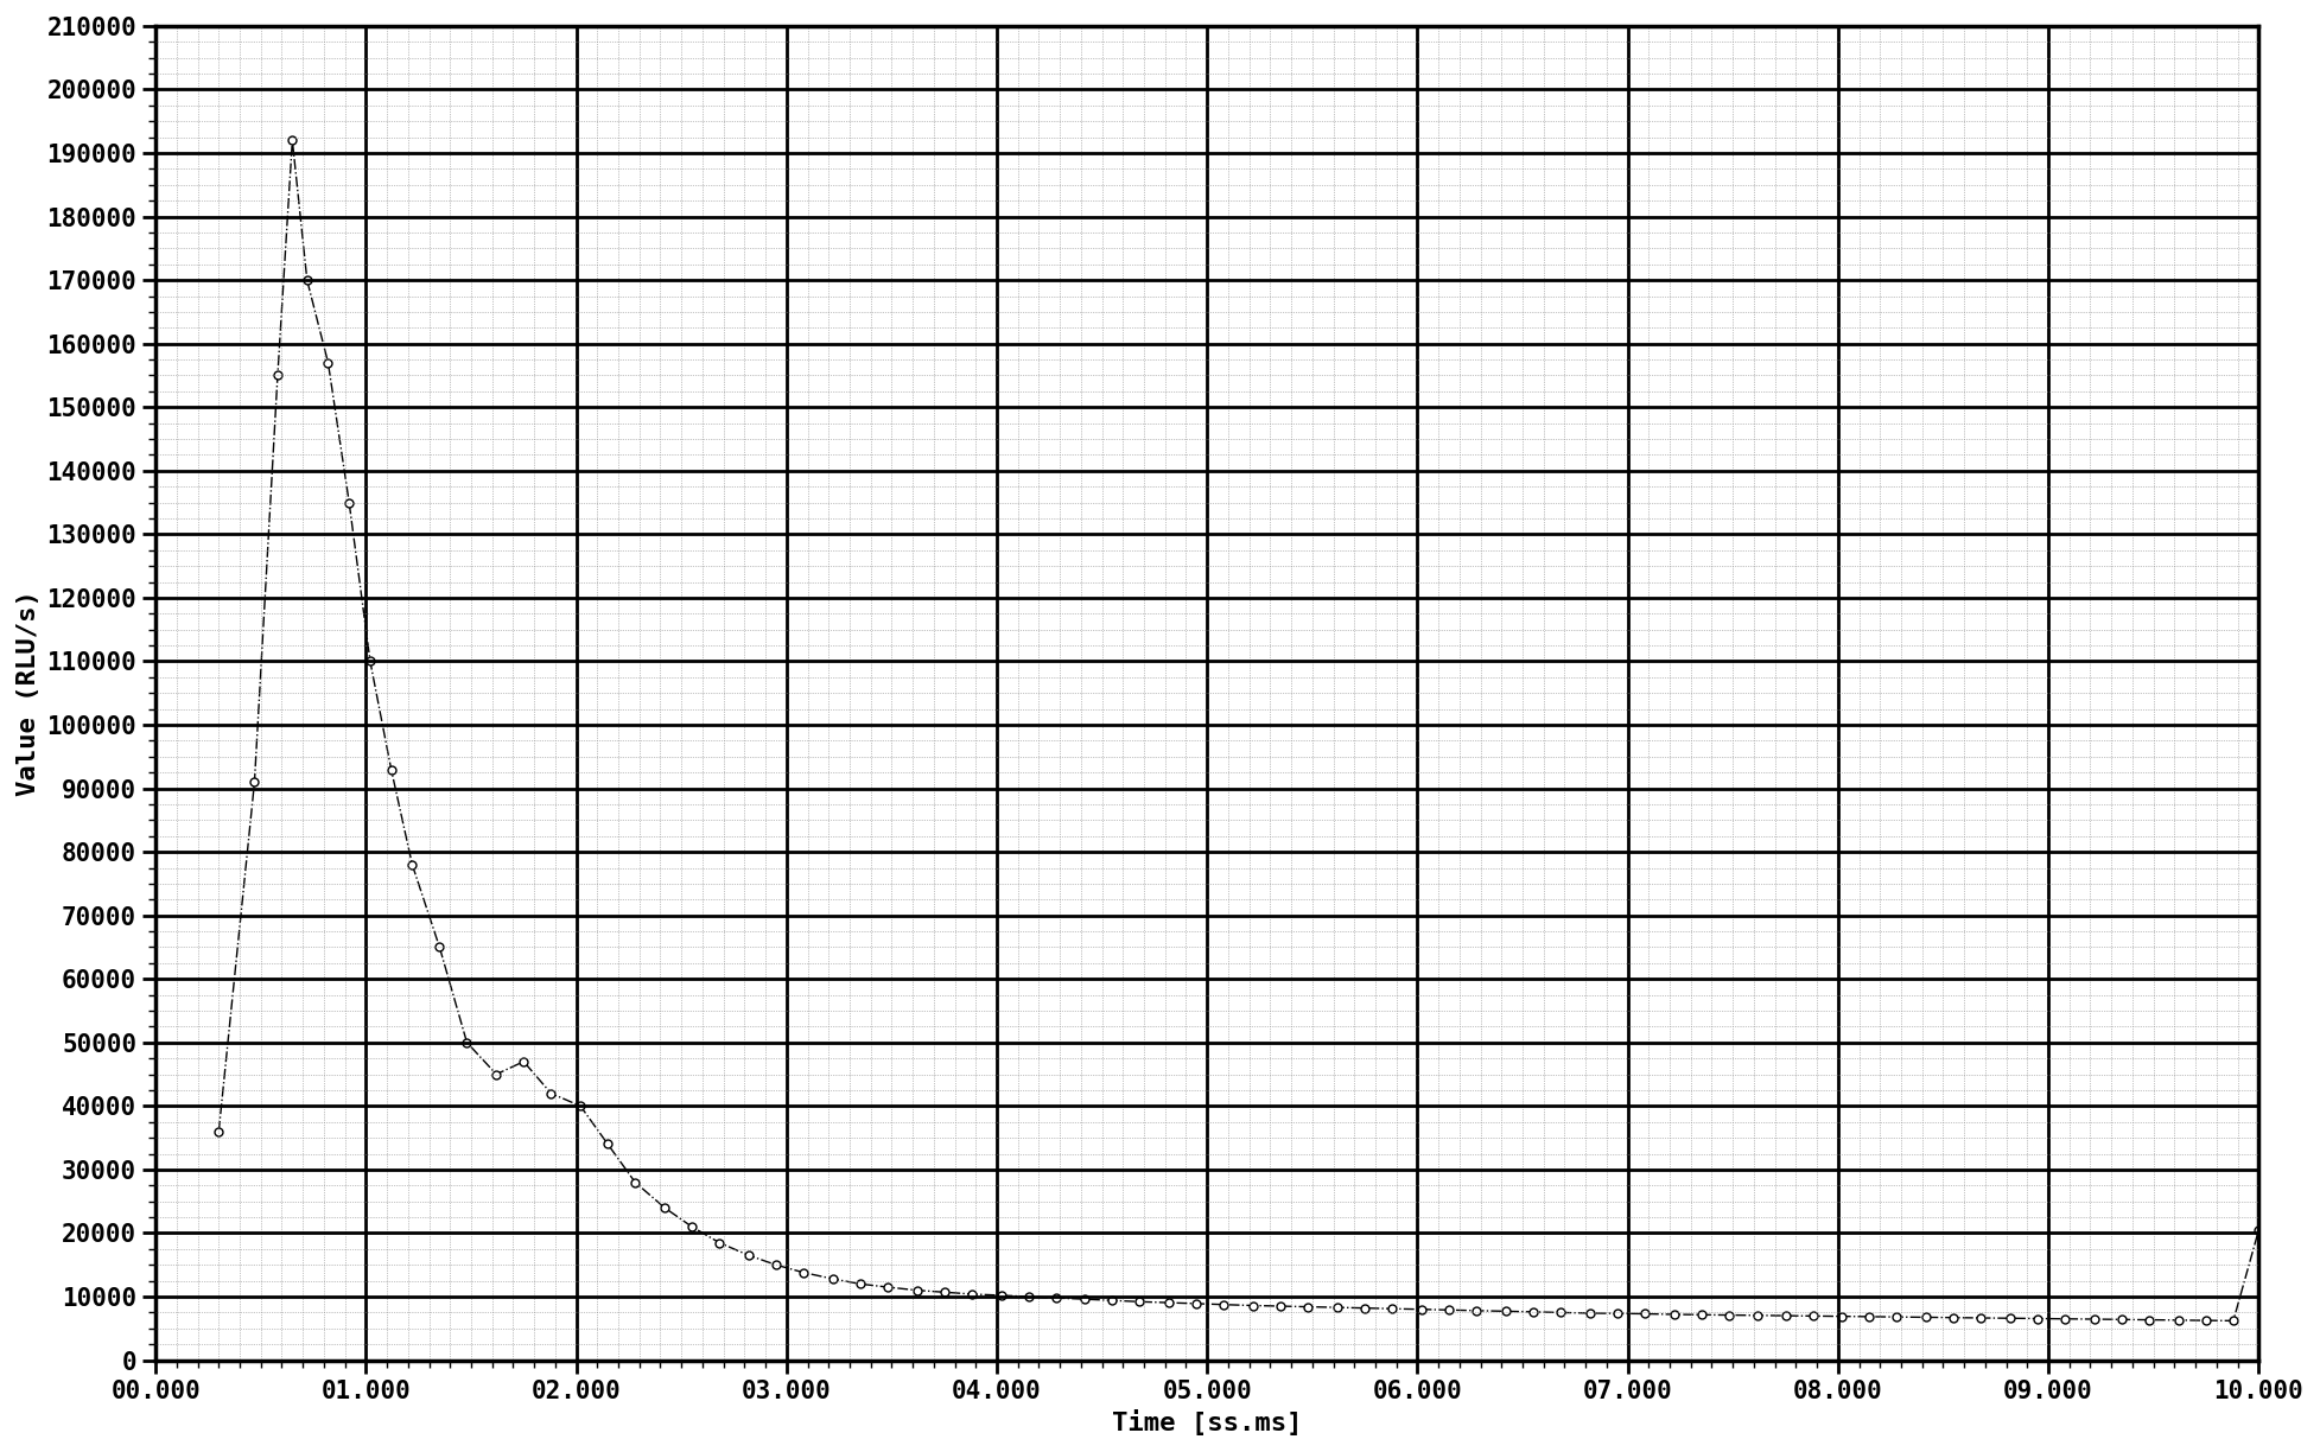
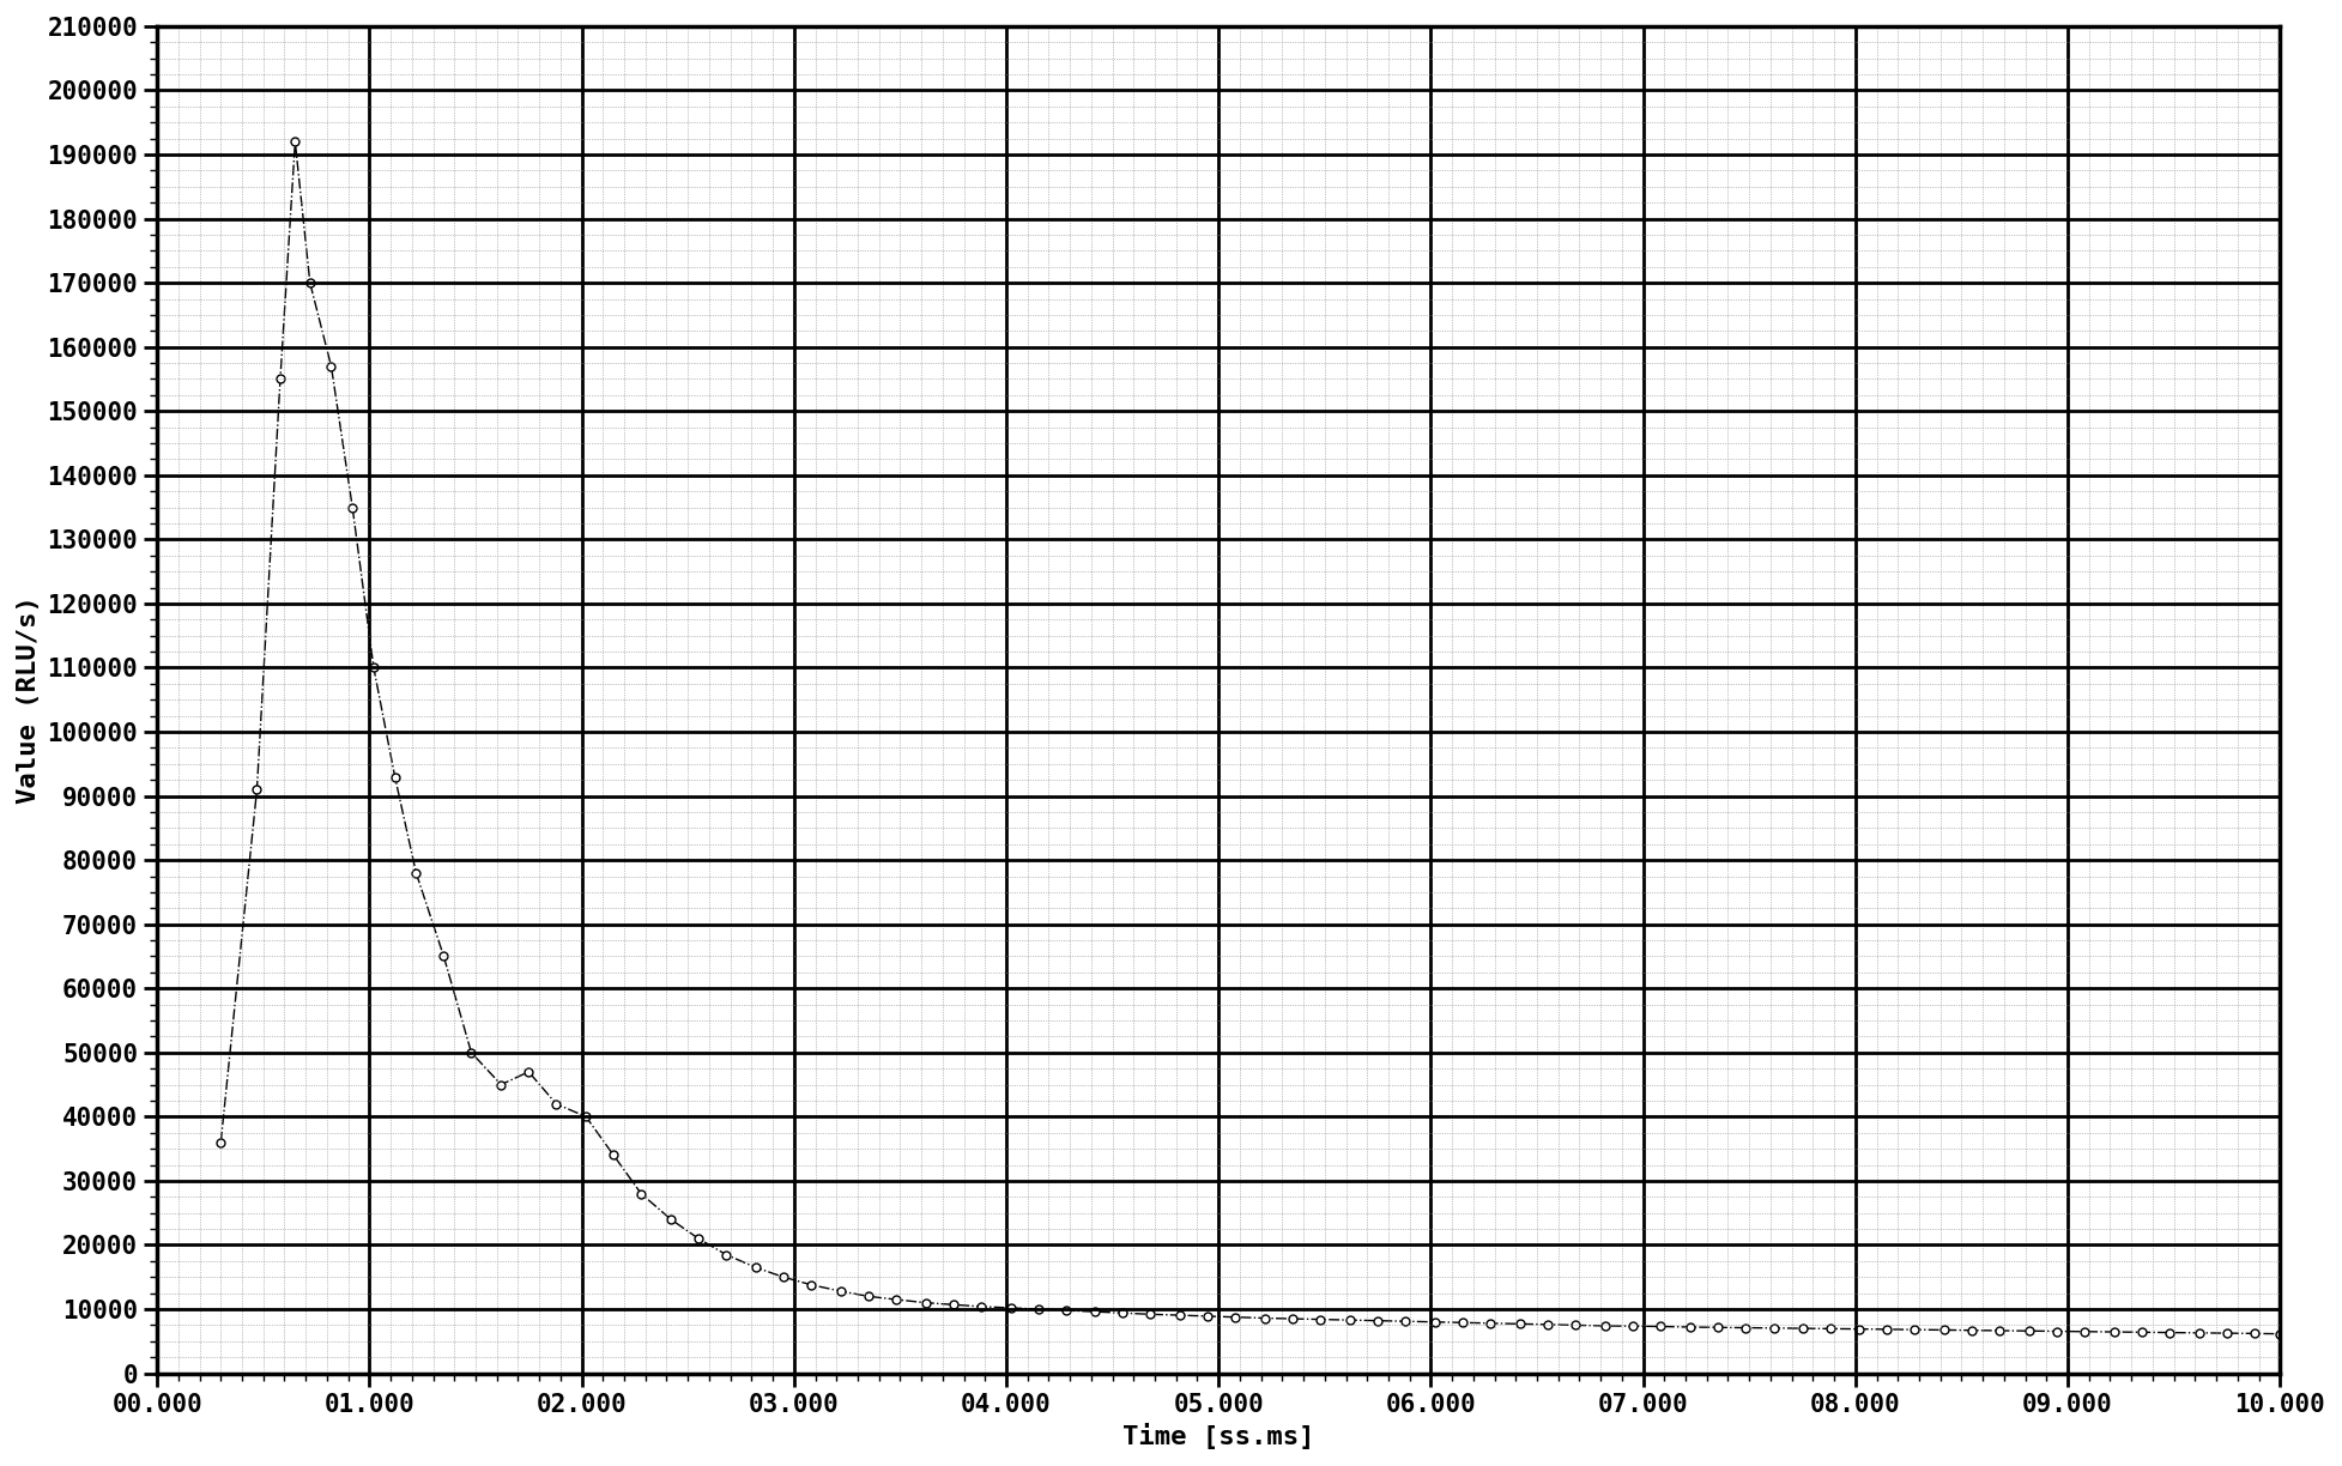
10.000: 20400 -> 6200
